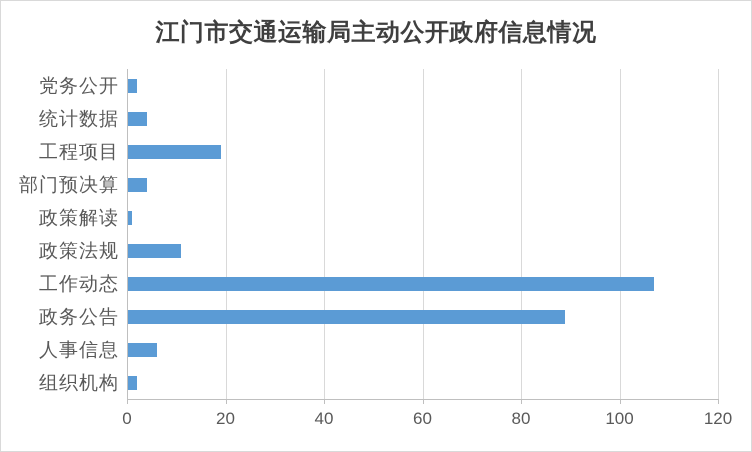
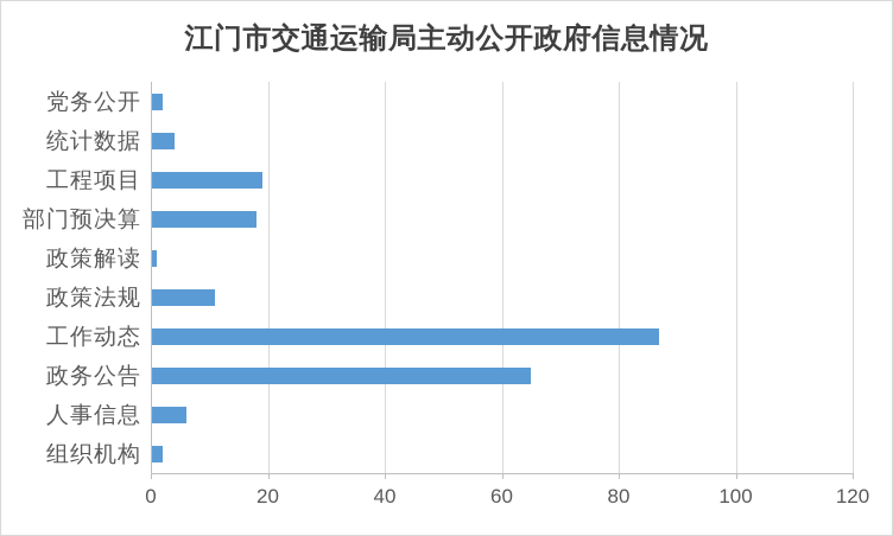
部门预决算: 4 -> 18
工作动态: 107 -> 87
政务公告: 89 -> 65
